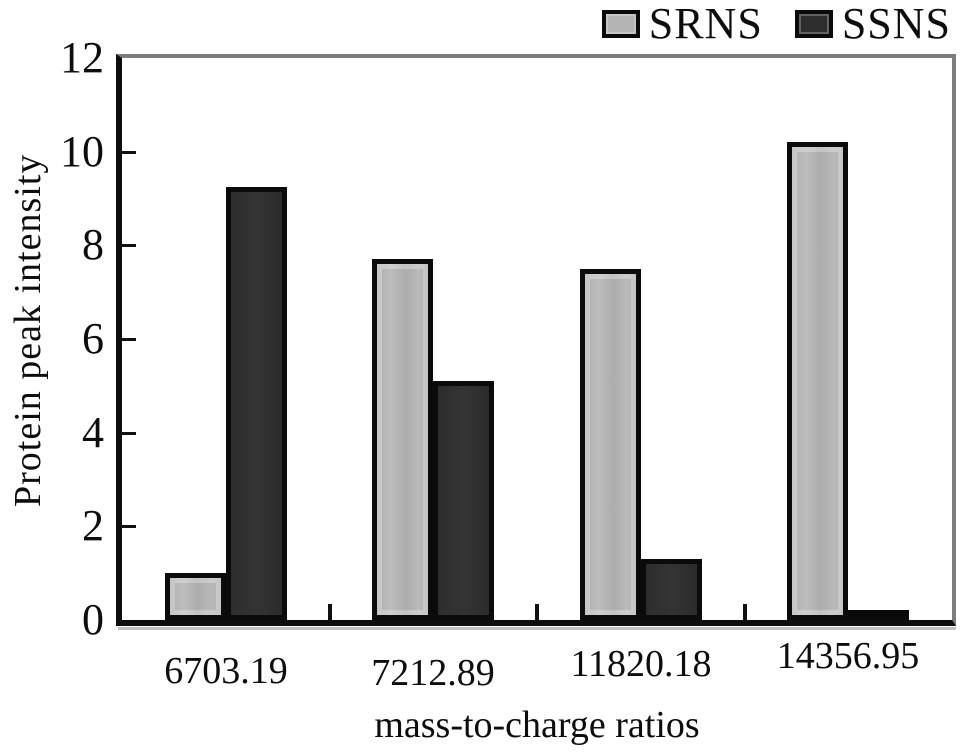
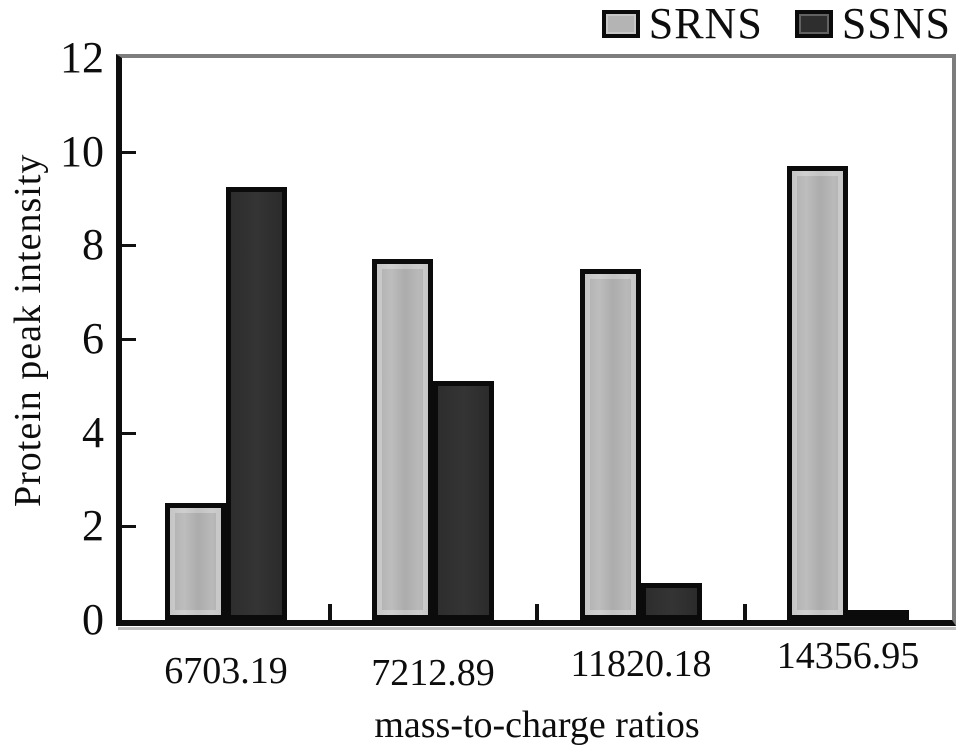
SRNS/6703.19: 1.0 -> 2.5
SSNS/11820.18: 1.3 -> 0.8
SRNS/14356.95: 10.2 -> 9.7
